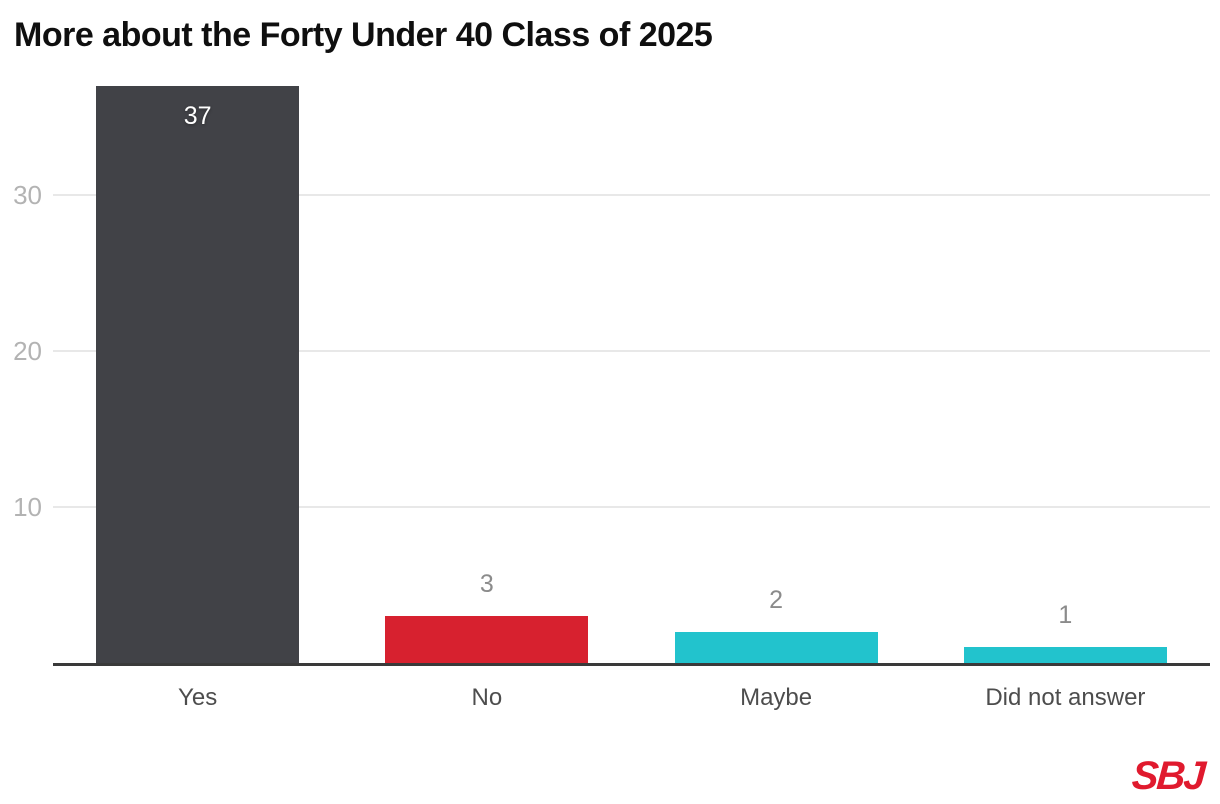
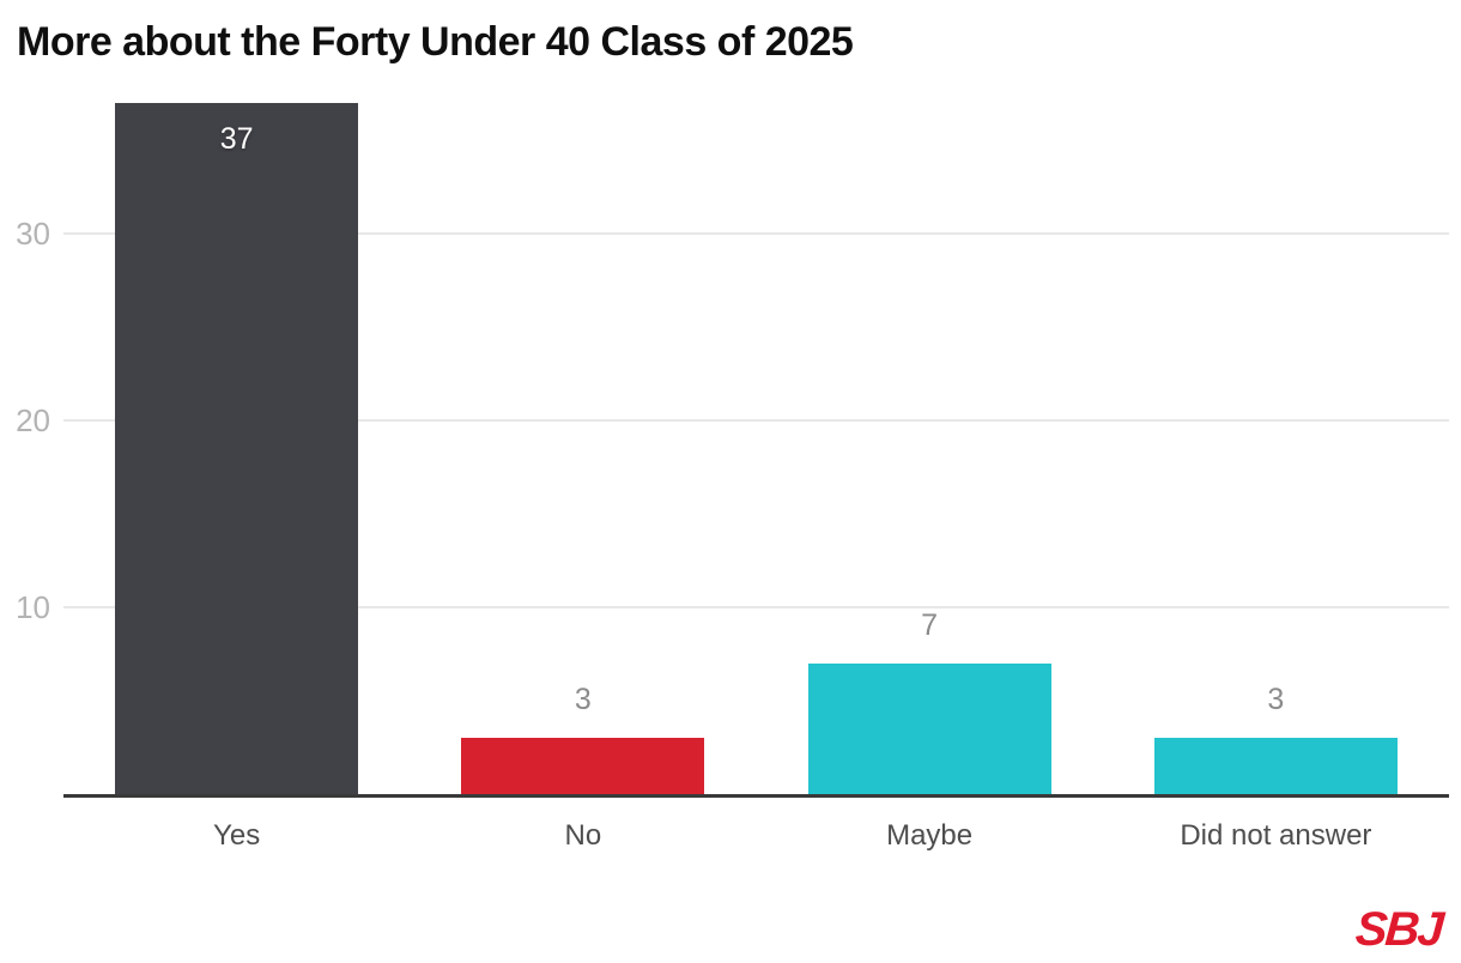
Maybe: 2 -> 7
Did not answer: 1 -> 3
